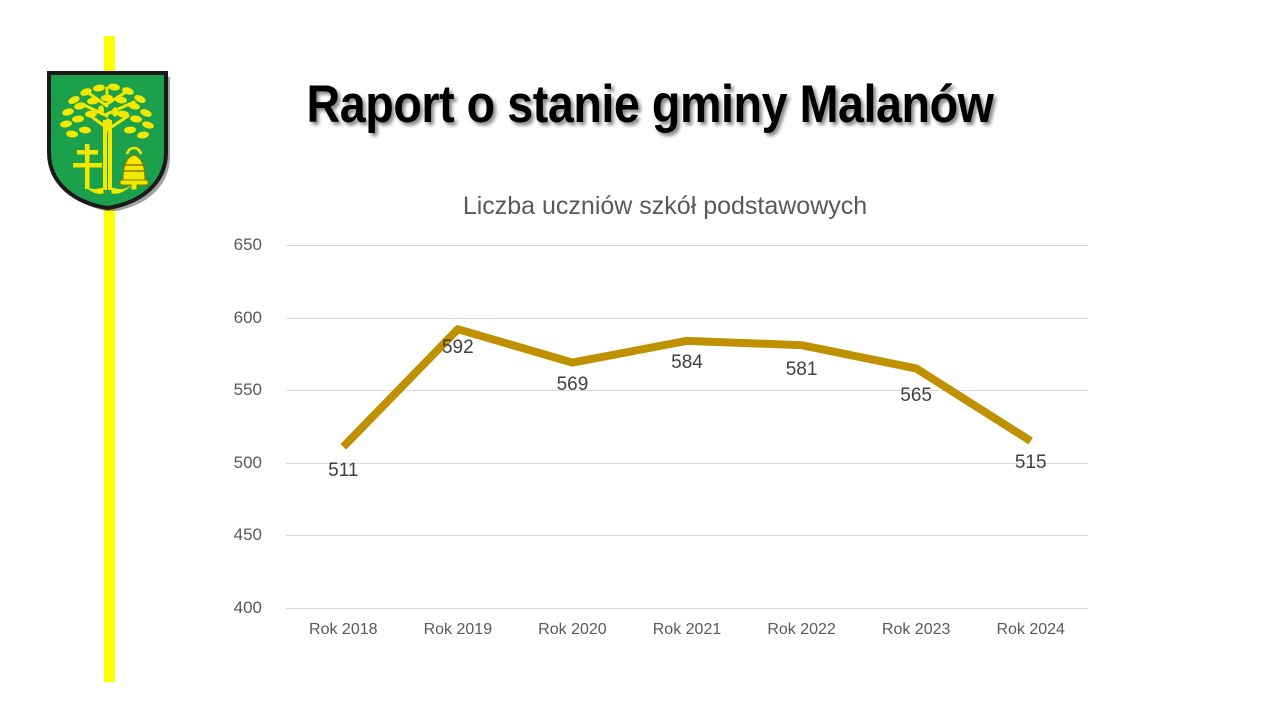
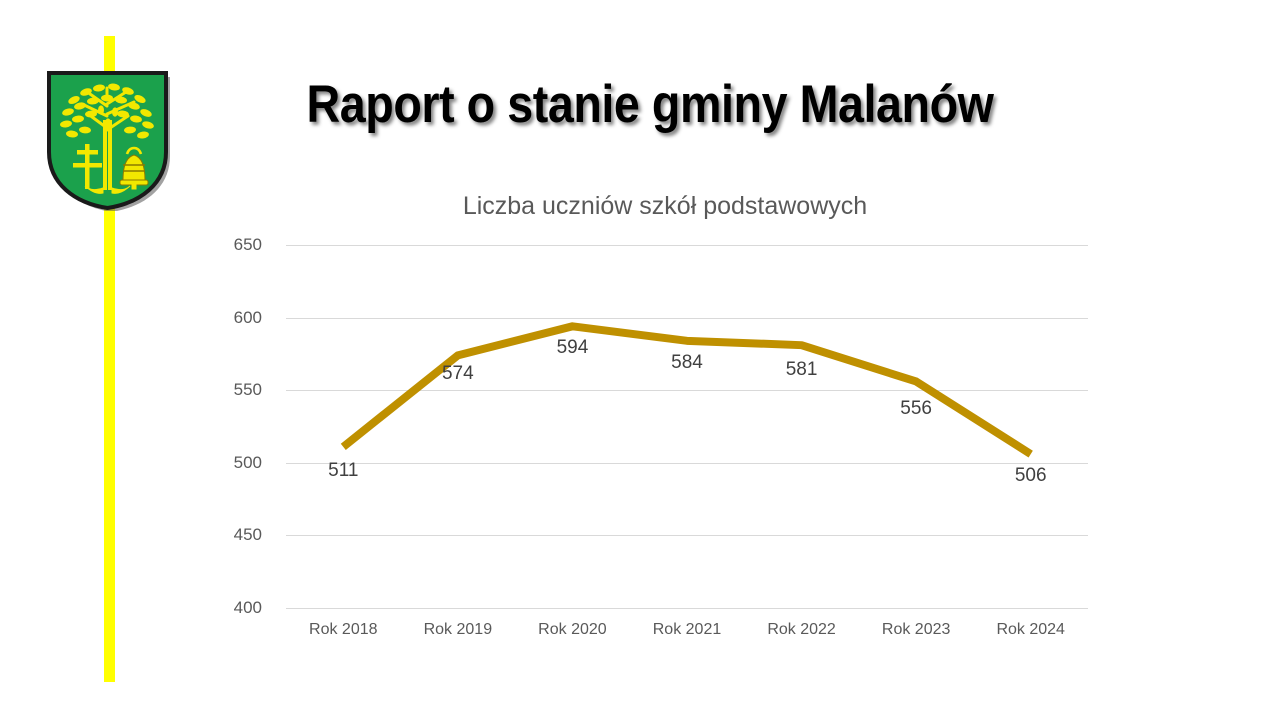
Rok 2019: 592 -> 574
Rok 2020: 569 -> 594
Rok 2023: 565 -> 556
Rok 2024: 515 -> 506
